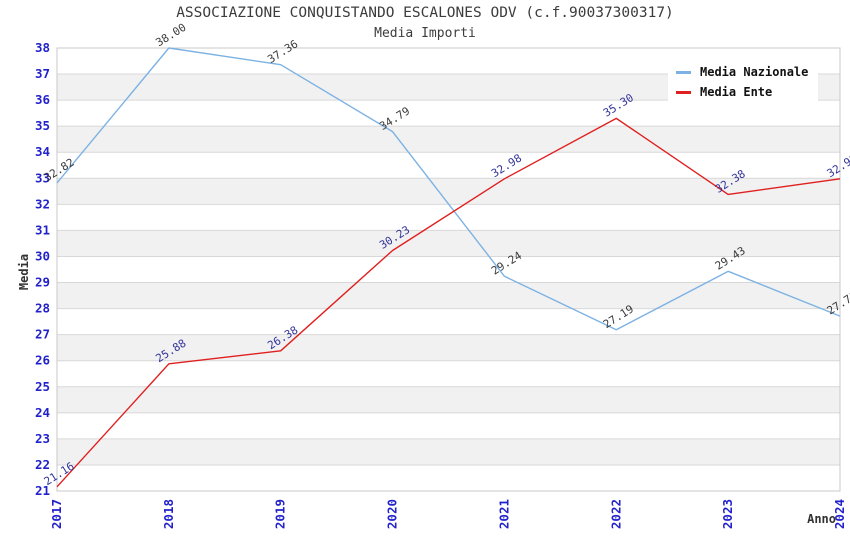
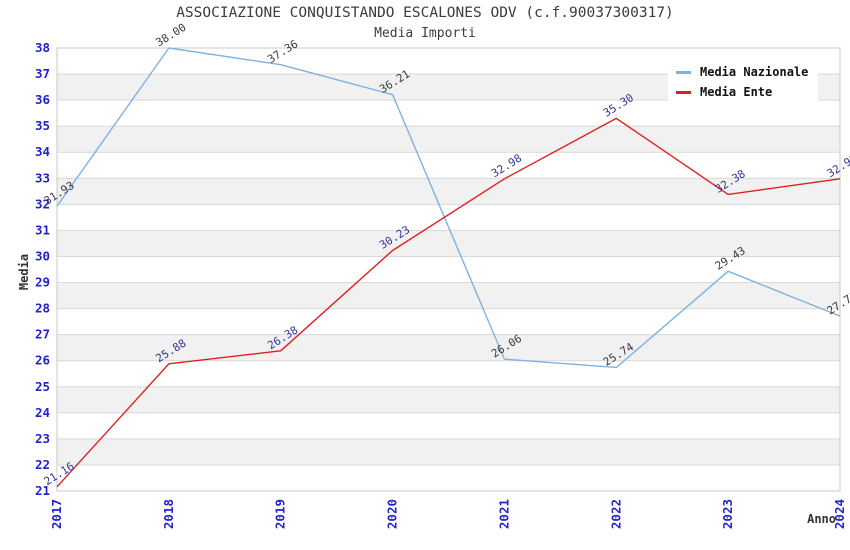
Media Nazionale/2017: 32.82 -> 31.93
Media Nazionale/2020: 34.79 -> 36.21
Media Nazionale/2021: 29.24 -> 26.06
Media Nazionale/2022: 27.19 -> 25.74
